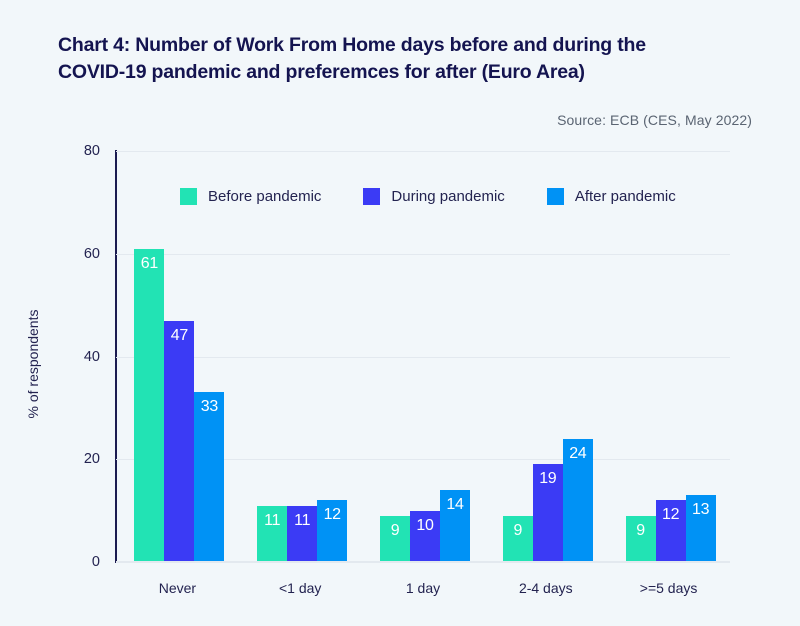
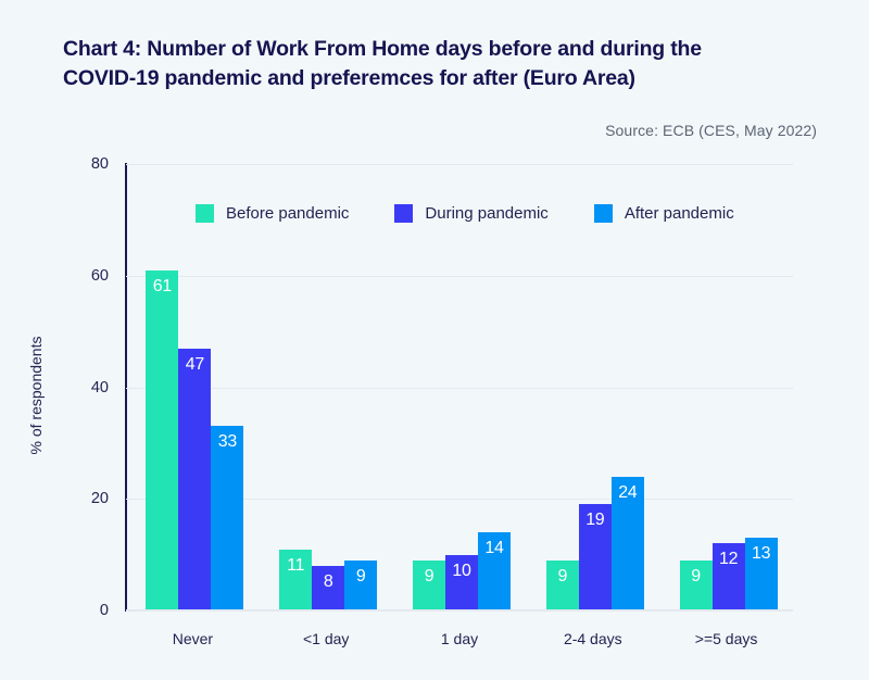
During pandemic/<1 day: 11 -> 8
After pandemic/<1 day: 12 -> 9
